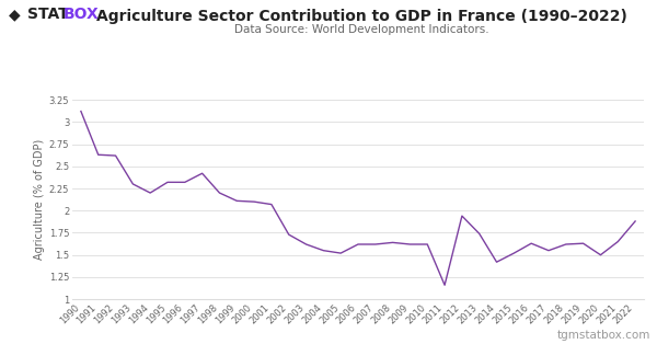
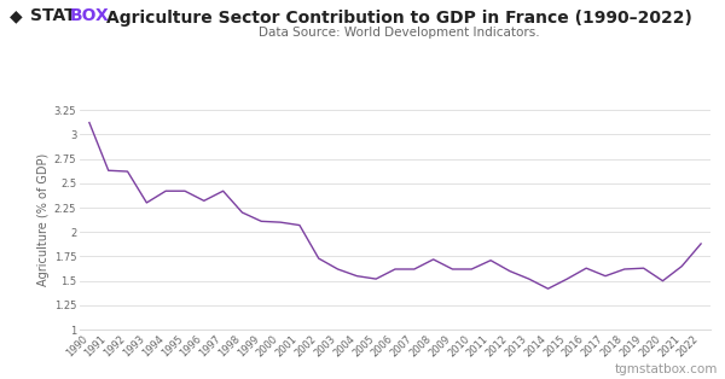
1994: 2.20 -> 2.42
1995: 2.32 -> 2.42
2008: 1.64 -> 1.72
2011: 1.16 -> 1.71
2012: 1.94 -> 1.60
2013: 1.74 -> 1.52
